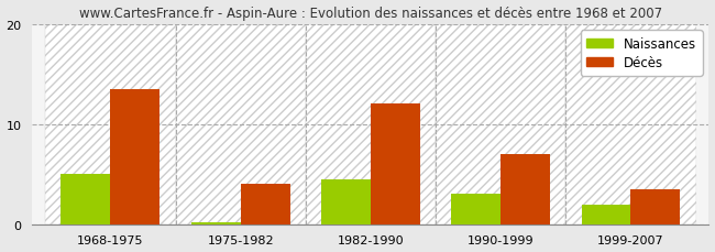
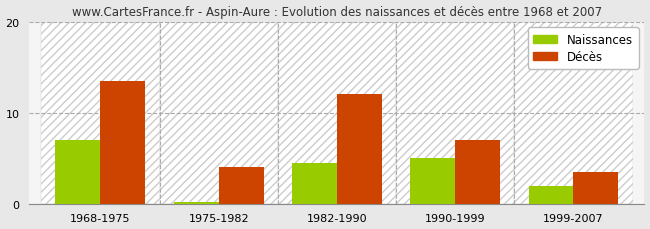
Naissances/1968-1975: 5.0 -> 7.0
Naissances/1990-1999: 3.0 -> 5.0
